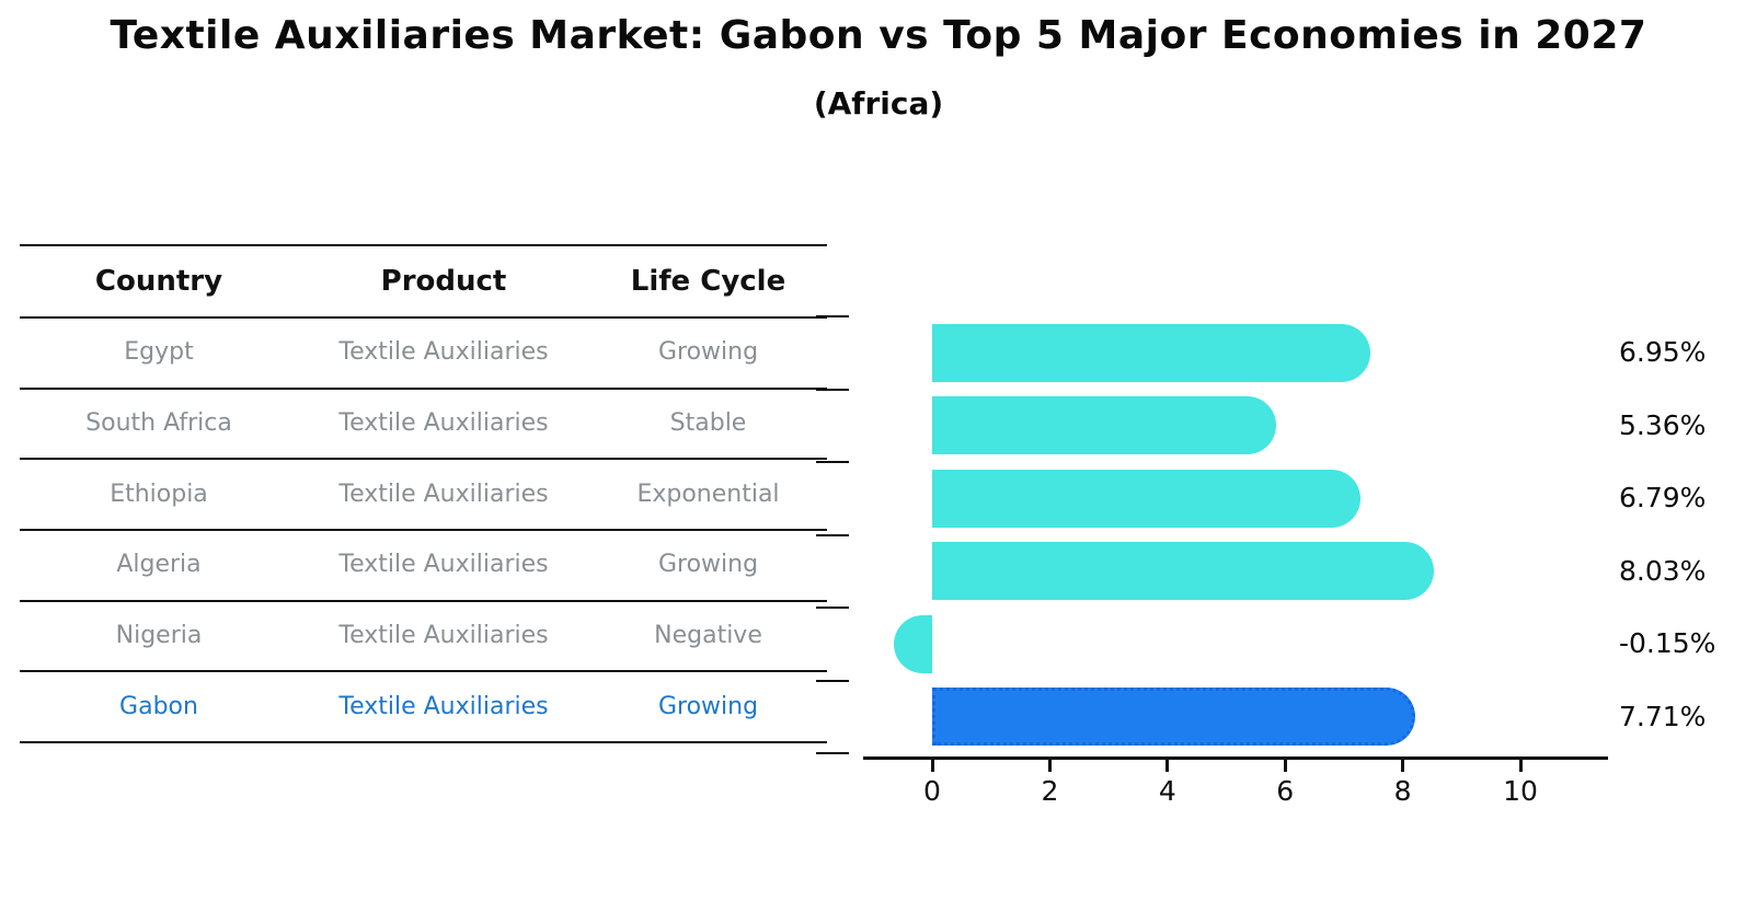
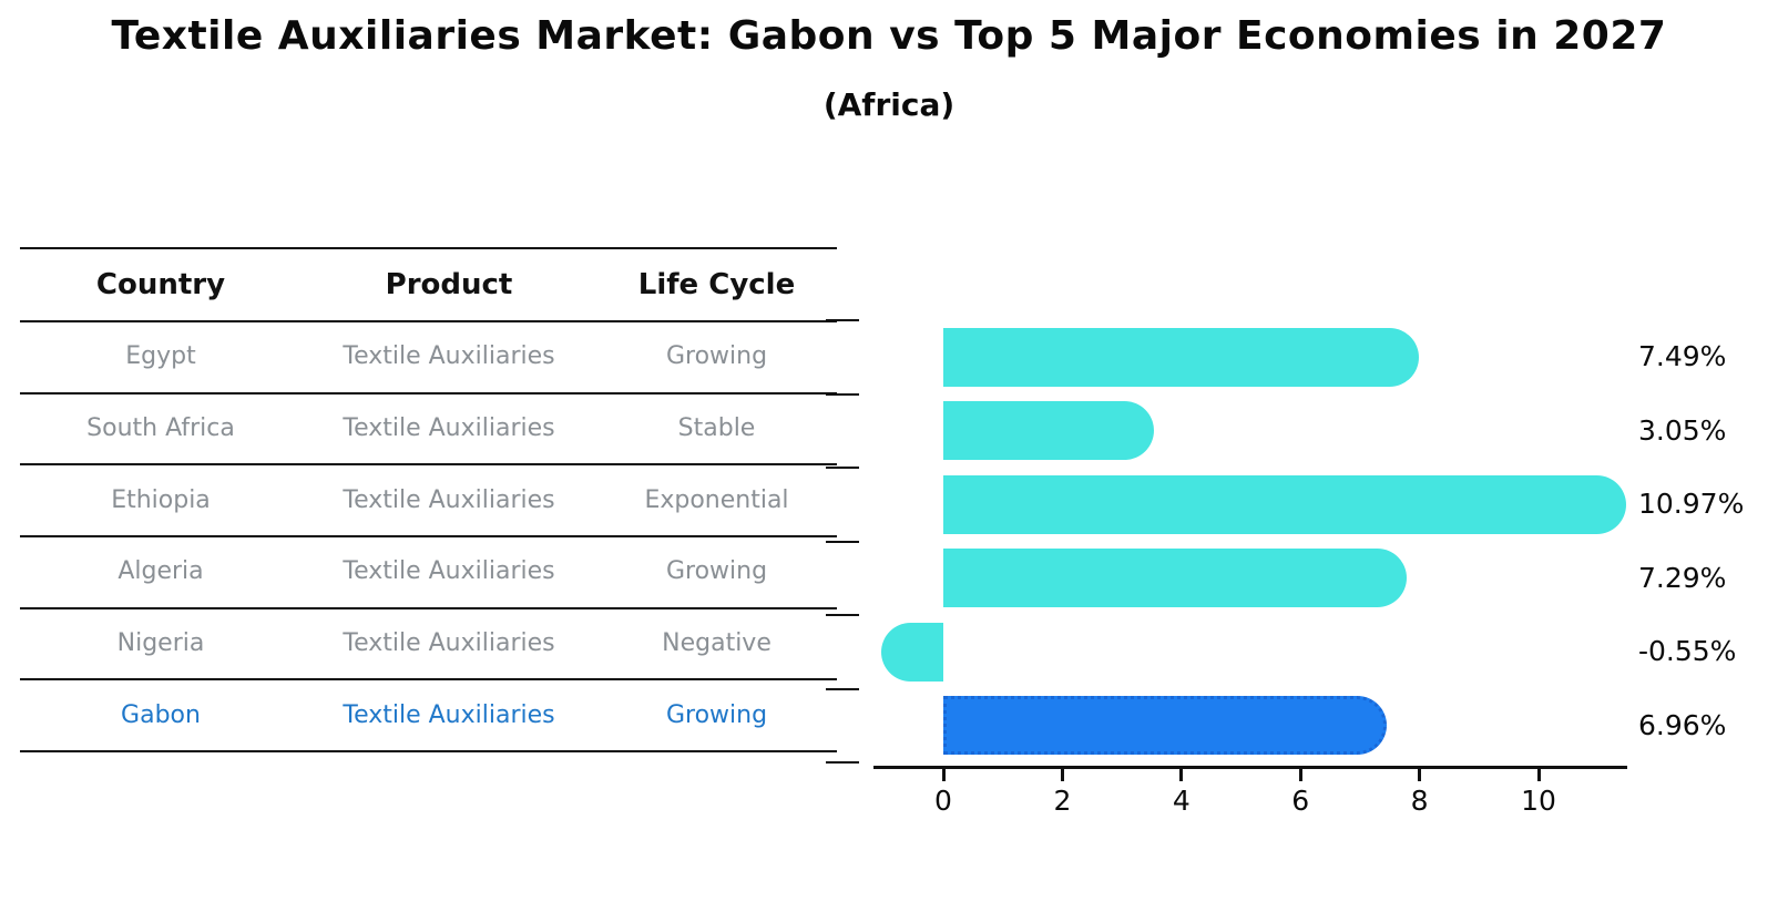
Egypt: 6.95% -> 7.49%
South Africa: 5.36% -> 3.05%
Ethiopia: 6.79% -> 10.97%
Algeria: 8.03% -> 7.29%
Nigeria: -0.15% -> -0.55%
Gabon: 7.71% -> 6.96%
